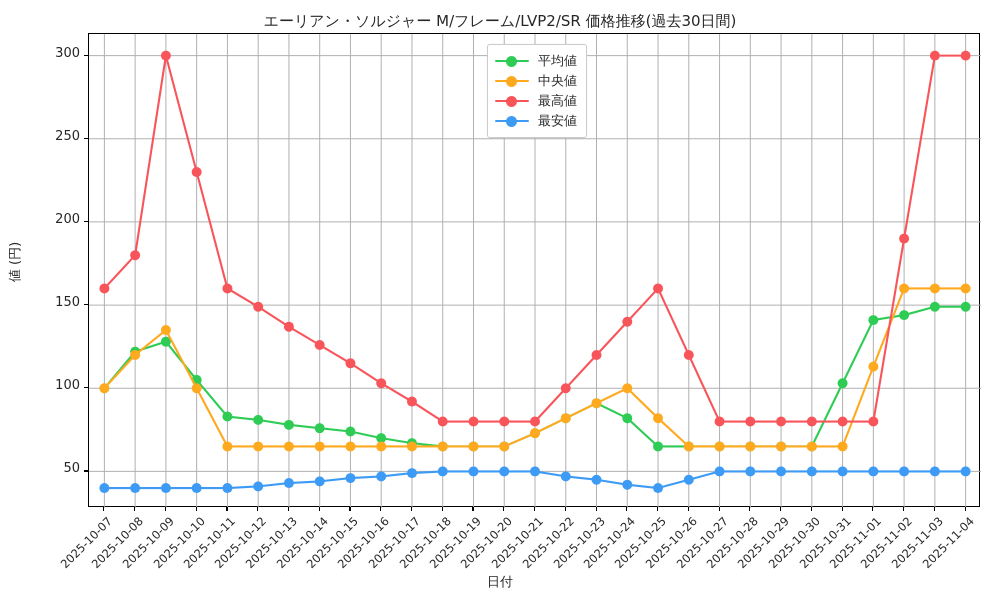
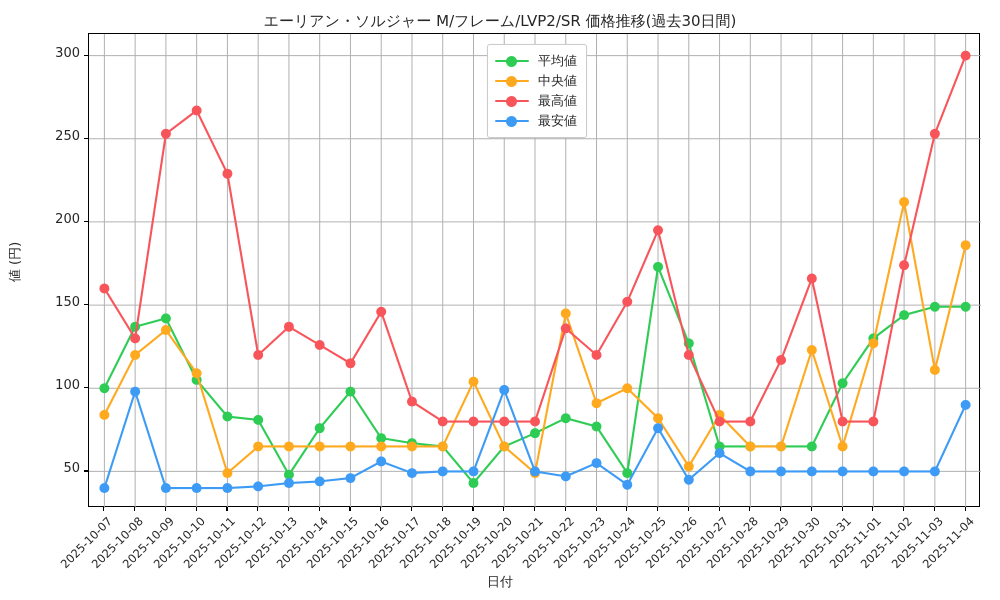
中央値/2025-10-07: 100 -> 84
平均値/2025-10-08: 122 -> 137
最高値/2025-10-08: 180 -> 130
最安値/2025-10-08: 40 -> 98
平均値/2025-10-09: 128 -> 142
最高値/2025-10-09: 300 -> 253
中央値/2025-10-10: 100 -> 109
最高値/2025-10-10: 230 -> 267
中央値/2025-10-11: 65 -> 49
最高値/2025-10-11: 160 -> 229
最高値/2025-10-12: 149 -> 120
平均値/2025-10-13: 78 -> 48
平均値/2025-10-15: 74 -> 98
最高値/2025-10-16: 103 -> 146
最安値/2025-10-16: 47 -> 56
平均値/2025-10-19: 65 -> 43
中央値/2025-10-19: 65 -> 104
最安値/2025-10-20: 50 -> 99
中央値/2025-10-21: 73 -> 49
中央値/2025-10-22: 82 -> 145
最高値/2025-10-22: 100 -> 136
平均値/2025-10-23: 91 -> 77
最安値/2025-10-23: 45 -> 55
平均値/2025-10-24: 82 -> 49
最高値/2025-10-24: 140 -> 152
平均値/2025-10-25: 65 -> 173
最高値/2025-10-25: 160 -> 195
最安値/2025-10-25: 40 -> 76
平均値/2025-10-26: 65 -> 127
中央値/2025-10-26: 65 -> 53
中央値/2025-10-27: 65 -> 84
最安値/2025-10-27: 50 -> 61
最高値/2025-10-29: 80 -> 117
中央値/2025-10-30: 65 -> 123
最高値/2025-10-30: 80 -> 166
平均値/2025-11-01: 141 -> 130
中央値/2025-11-01: 113 -> 127
中央値/2025-11-02: 160 -> 212
最高値/2025-11-02: 190 -> 174
中央値/2025-11-03: 160 -> 111
最高値/2025-11-03: 300 -> 253
中央値/2025-11-04: 160 -> 186
最安値/2025-11-04: 50 -> 90
